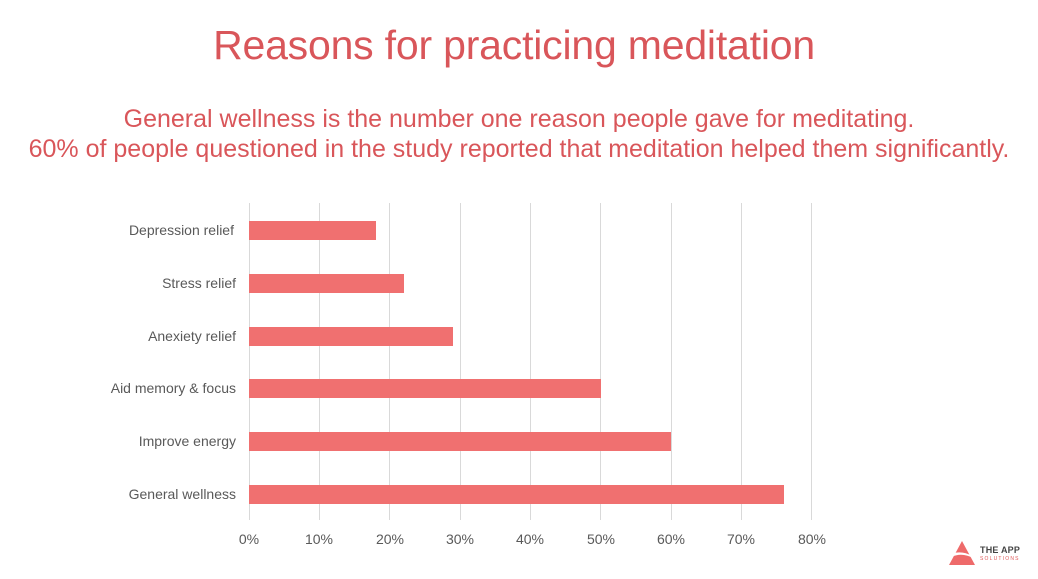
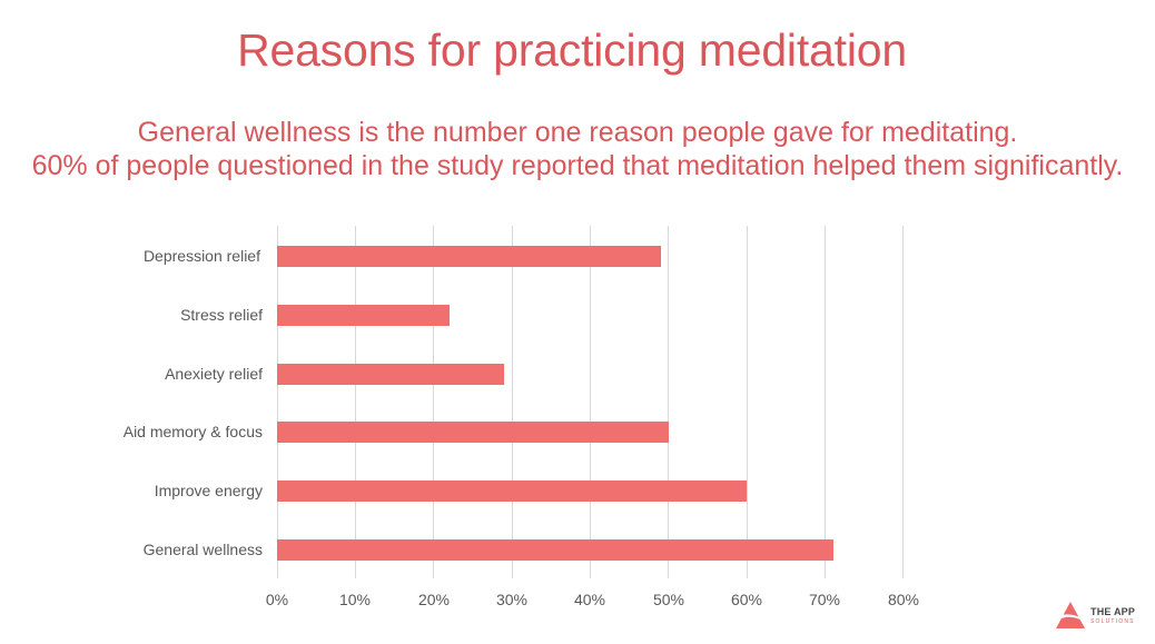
Depression relief: 18% -> 49%
General wellness: 76% -> 71%
